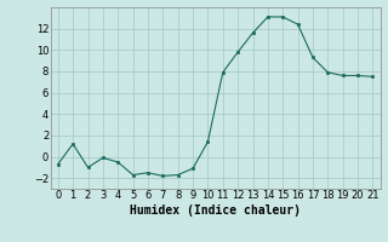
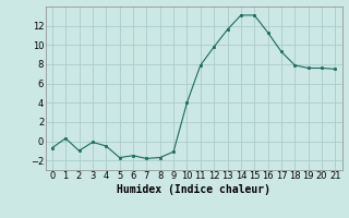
1: 1.2 -> 0.3
10: 1.4 -> 4.0
16: 12.4 -> 11.3
